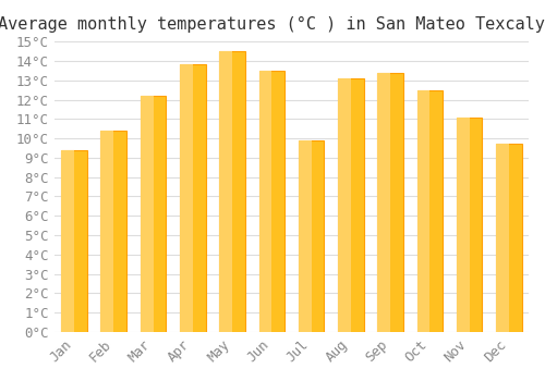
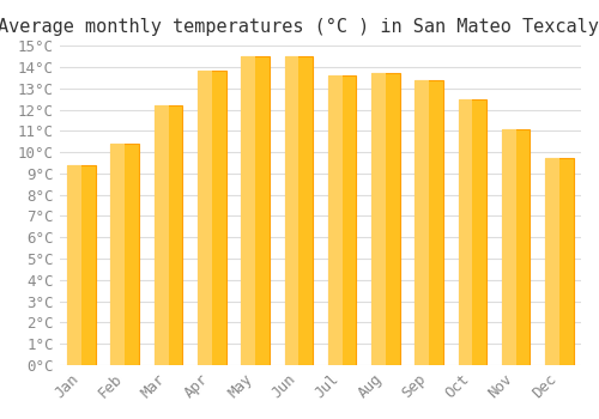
Jun: 13.5°C -> 14.5°C
Jul: 9.9°C -> 13.6°C
Aug: 13.1°C -> 13.7°C
